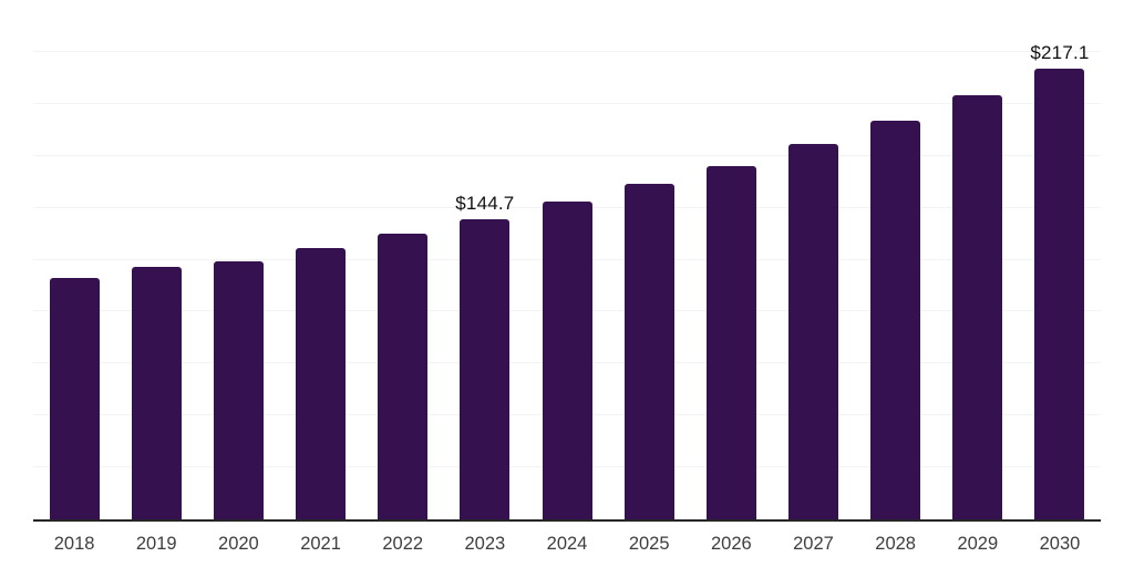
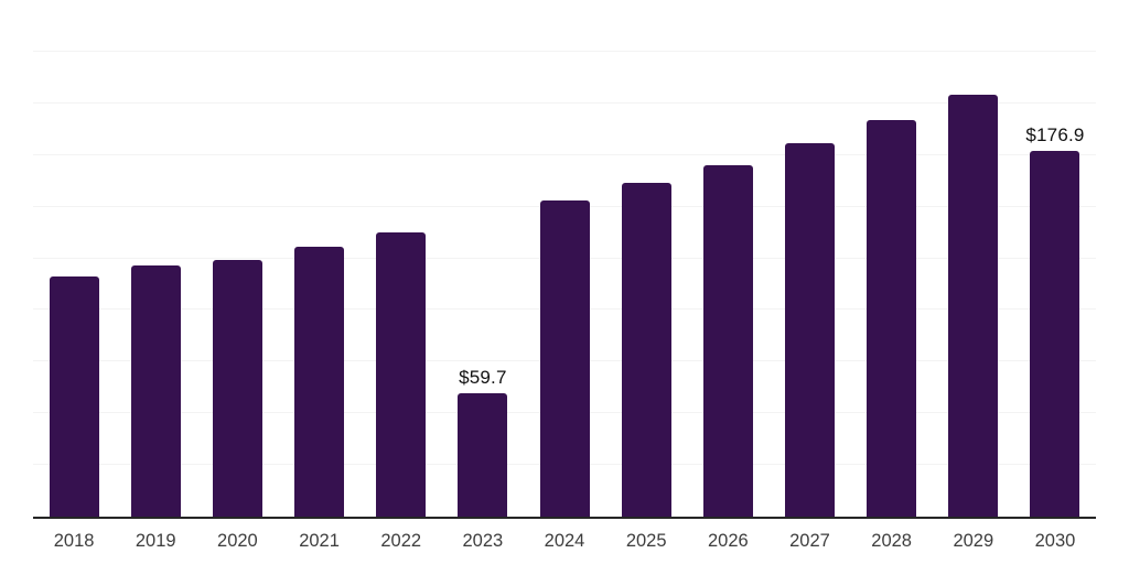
2023: $144.7 -> $59.7
2030: $217.1 -> $176.9
